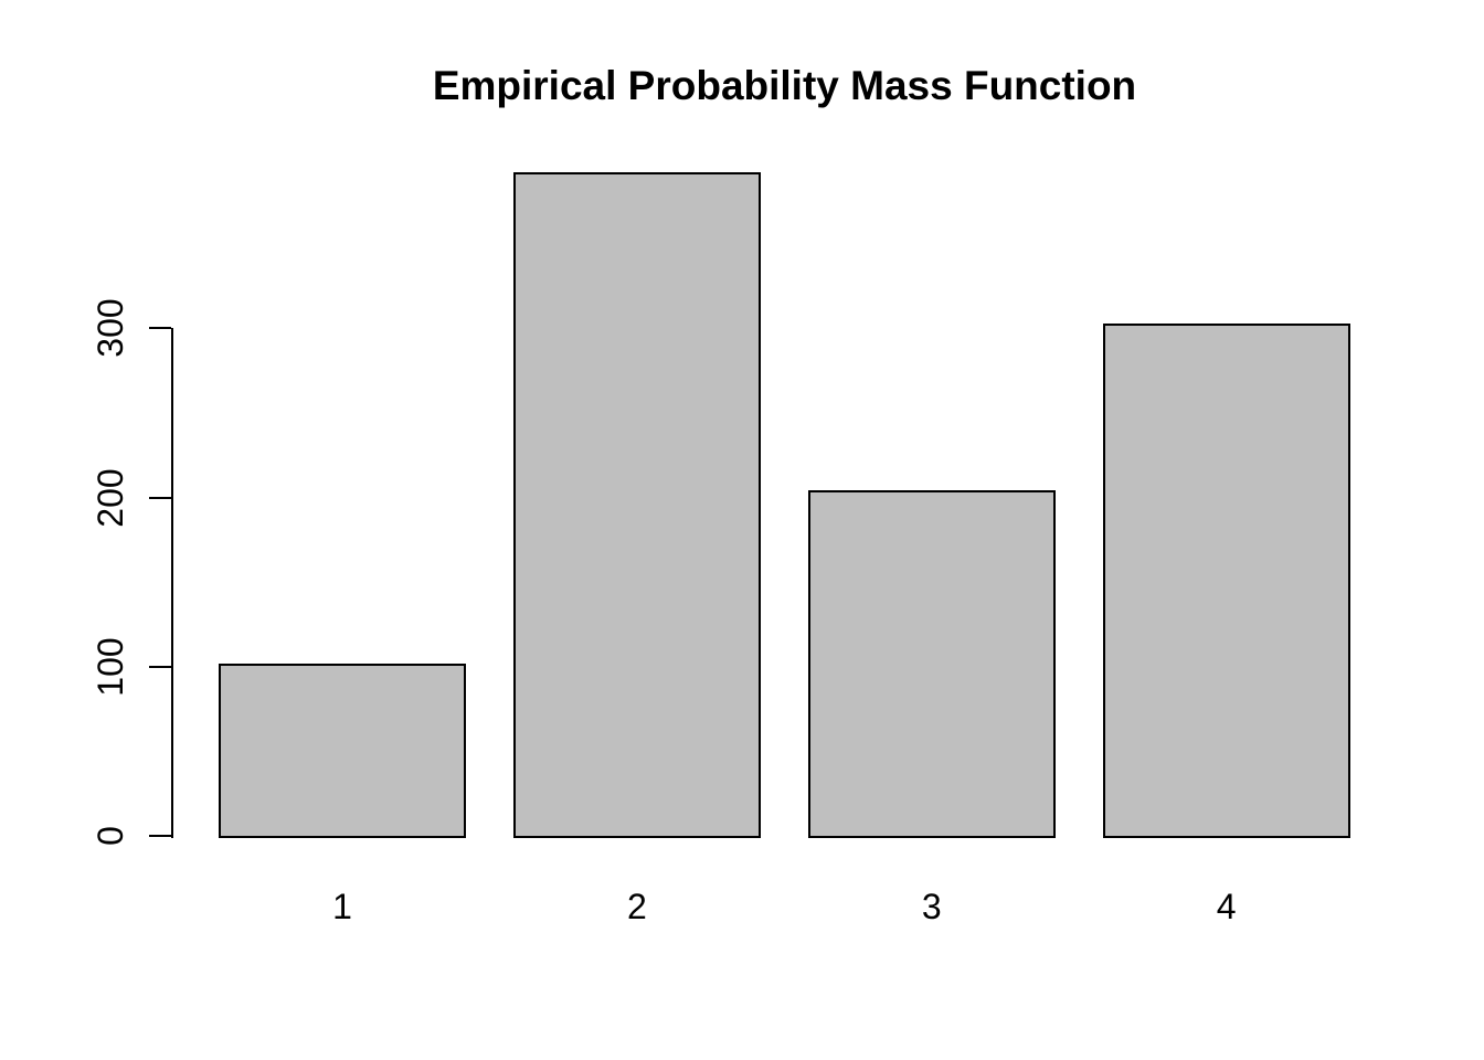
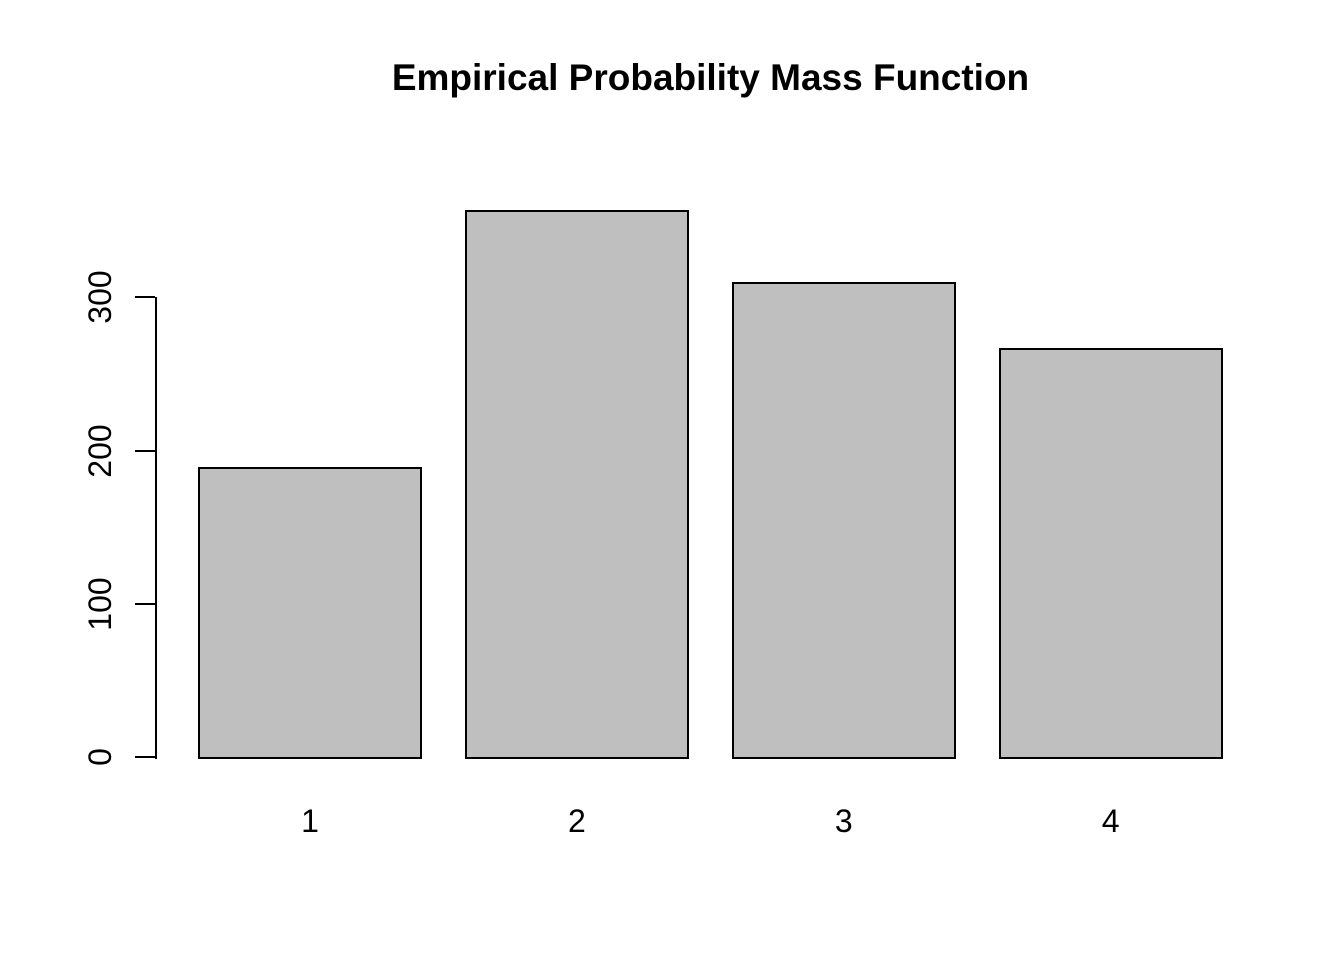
1: 102 -> 189
2: 392 -> 357
3: 204 -> 310
4: 303 -> 267
